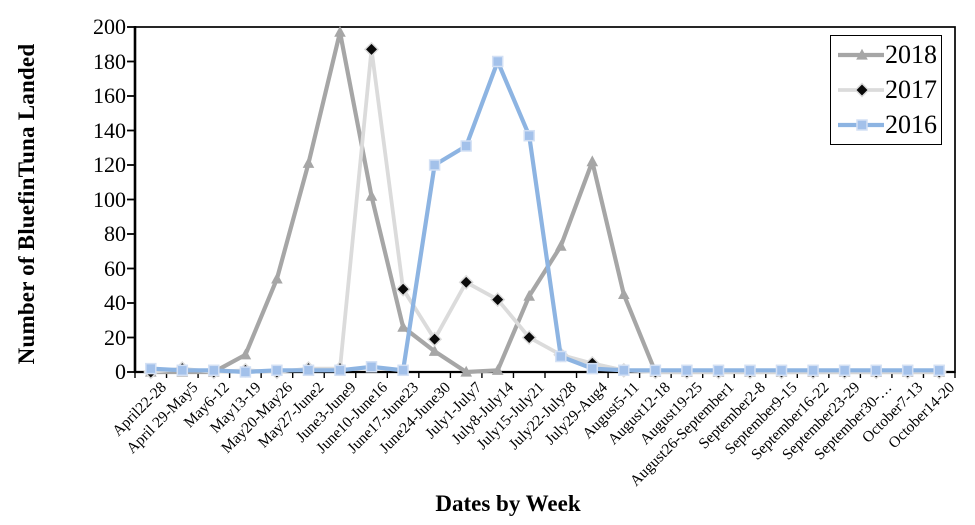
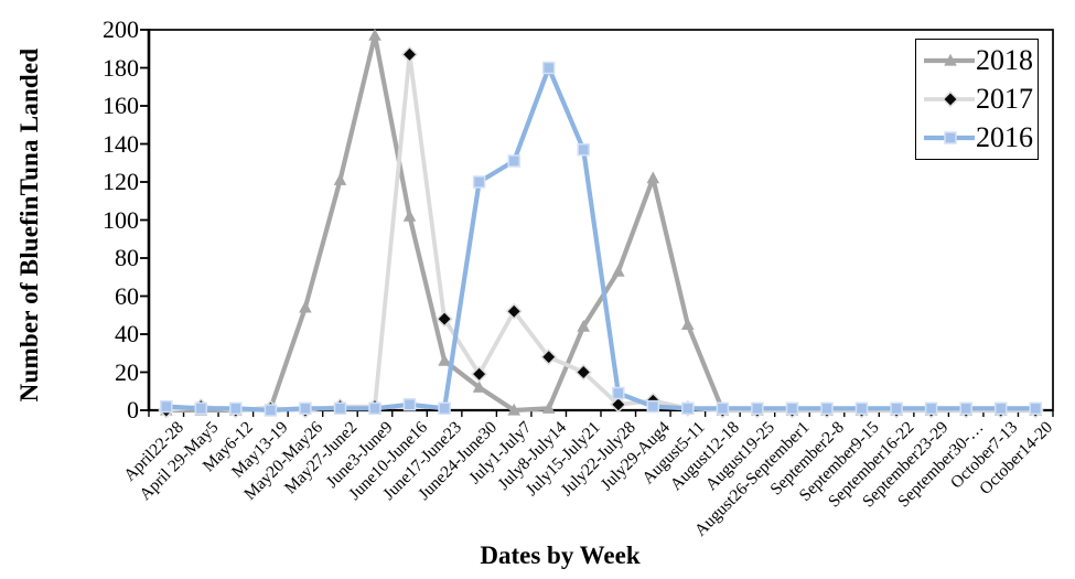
2018/May13-19: 10 -> 1
2017/July8-July14: 42 -> 28
2017/July22-July28: 10 -> 3
